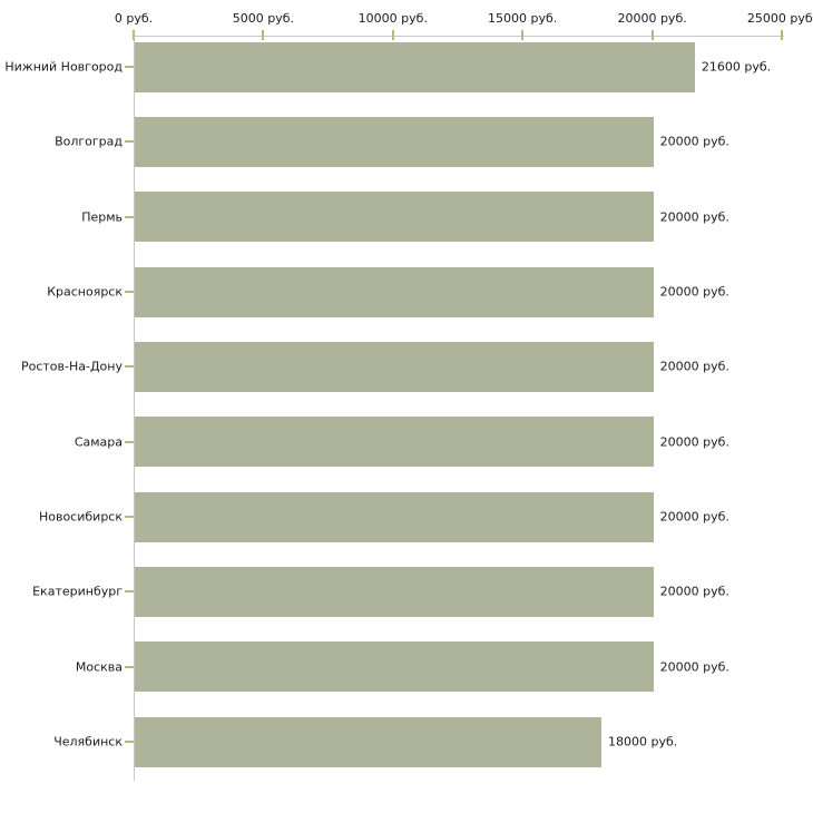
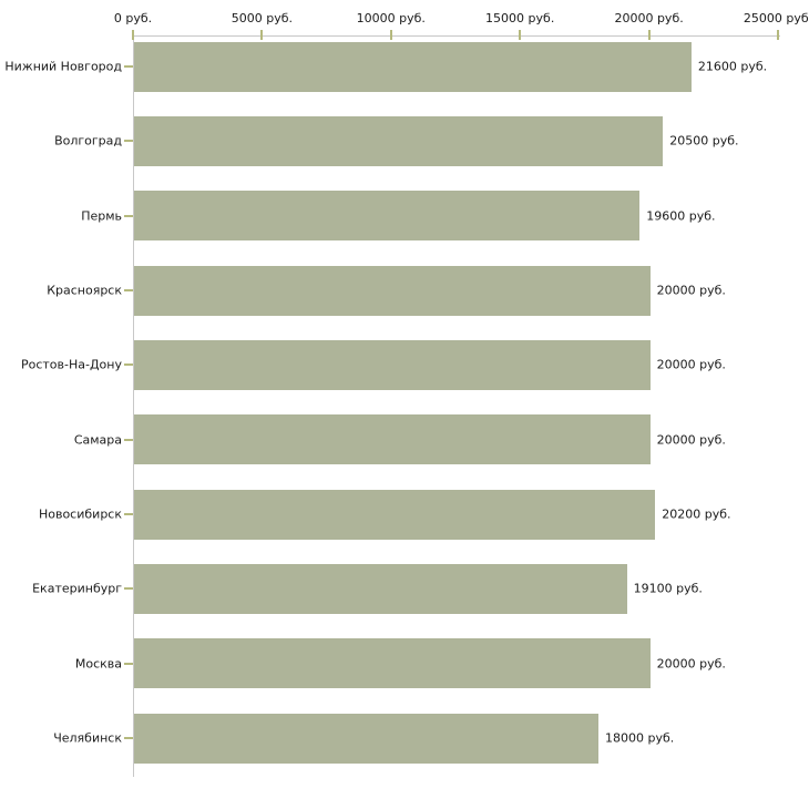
Волгоград: 20000 -> 20500
Пермь: 20000 -> 19600
Новосибирск: 20000 -> 20200
Екатеринбург: 20000 -> 19100
